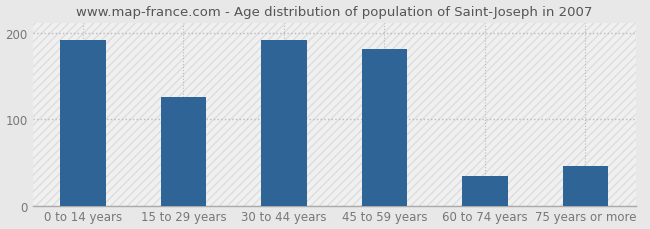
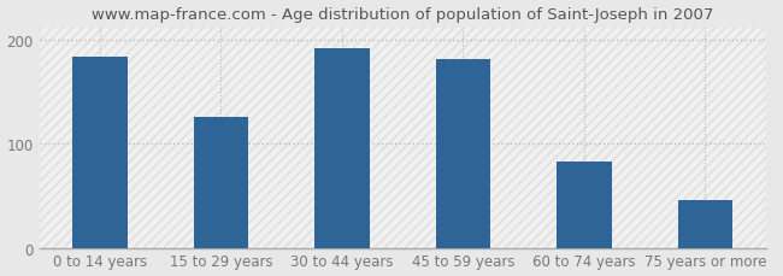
0 to 14 years: 192 -> 184
60 to 74 years: 34 -> 83
